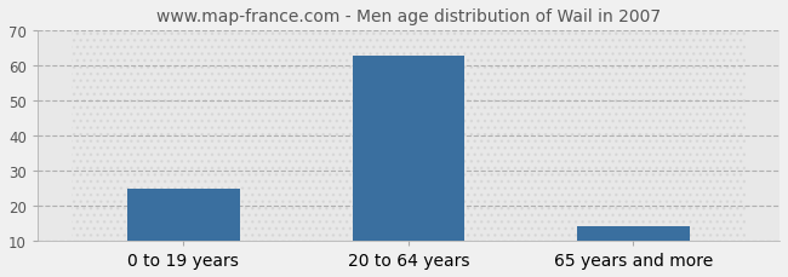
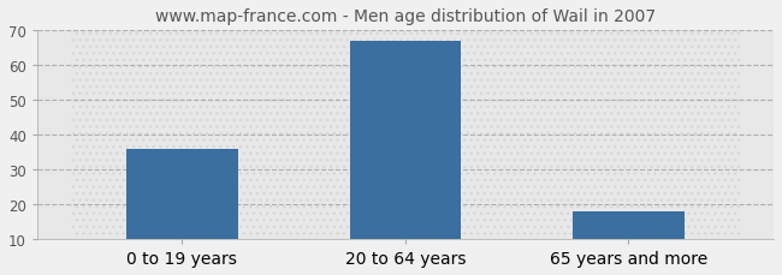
0 to 19 years: 25 -> 36
20 to 64 years: 63 -> 67
65 years and more: 14 -> 18
